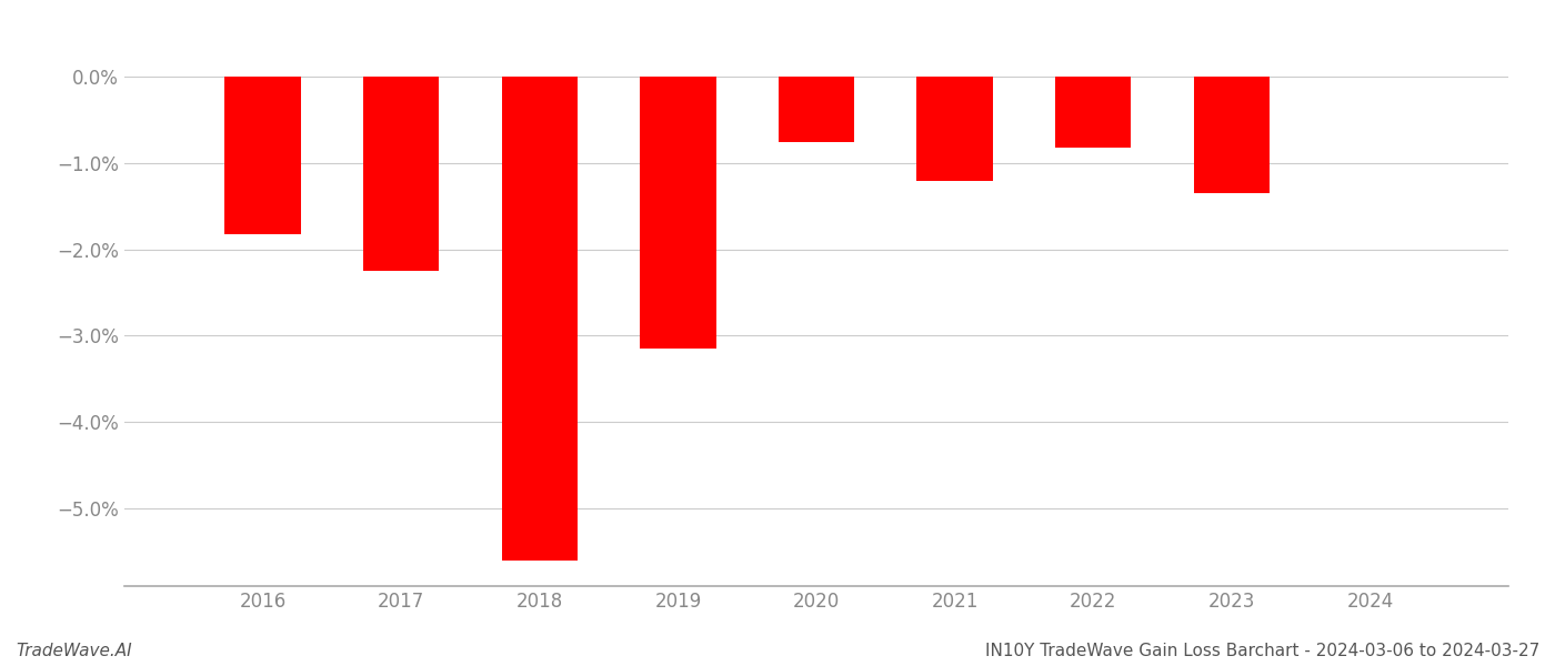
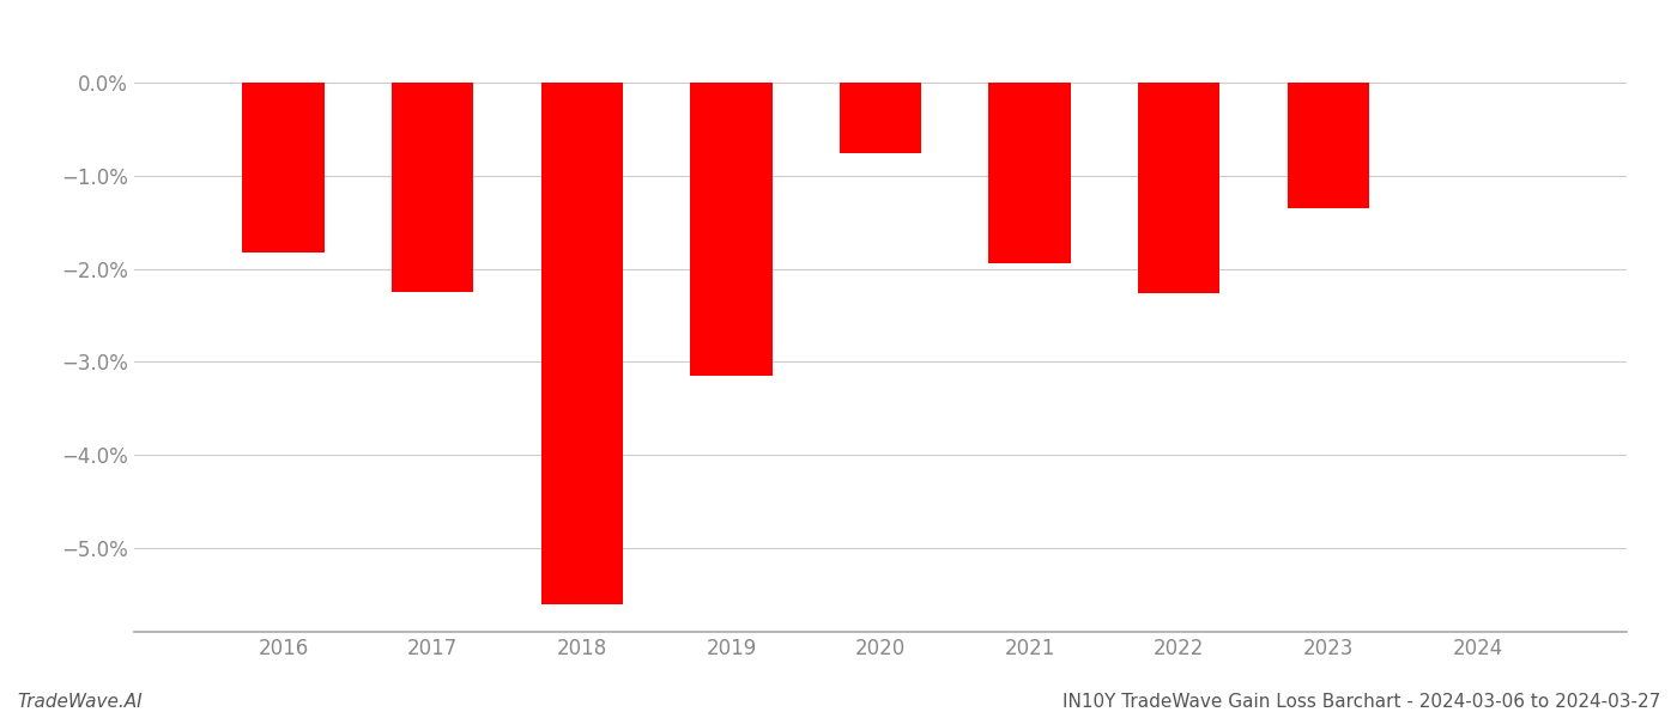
2021: -1.20% -> -1.94%
2022: -0.82% -> -2.26%
